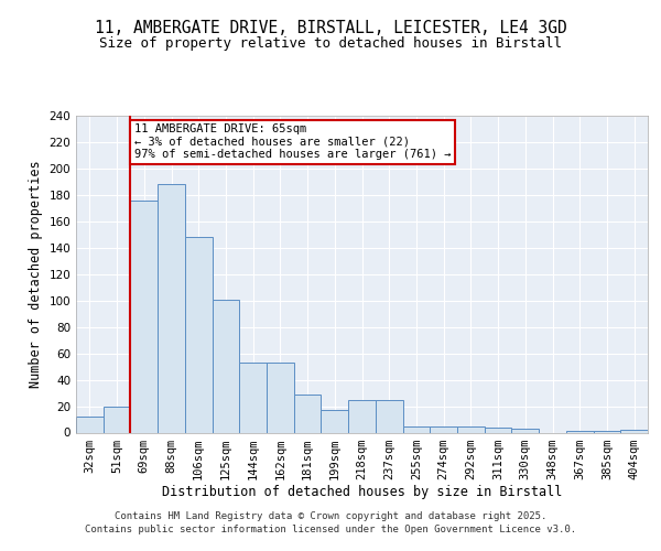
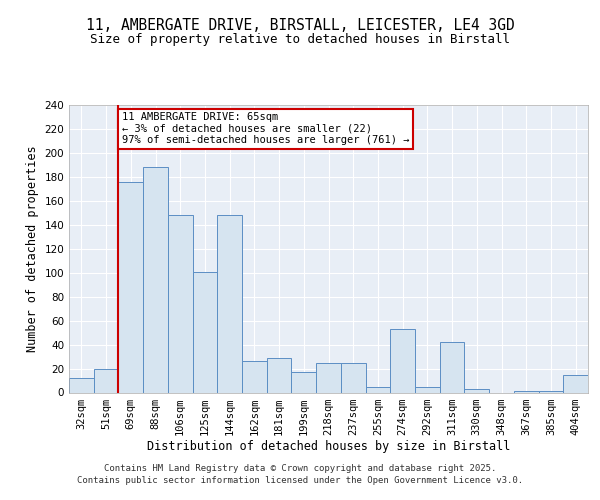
144sqm: 53 -> 148
162sqm: 53 -> 26
274sqm: 5 -> 53
311sqm: 4 -> 42
404sqm: 2 -> 15
